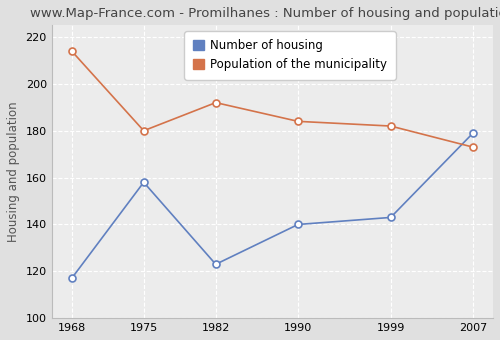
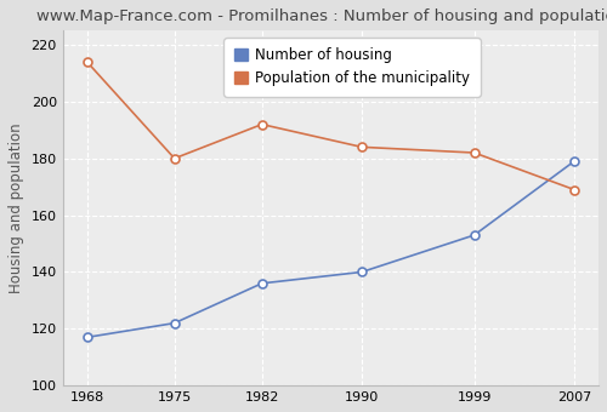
Number of housing/1975: 158 -> 122
Number of housing/1982: 123 -> 136
Number of housing/1999: 143 -> 153
Population of the municipality/2007: 173 -> 169
